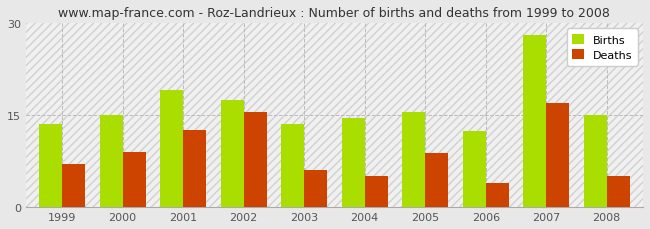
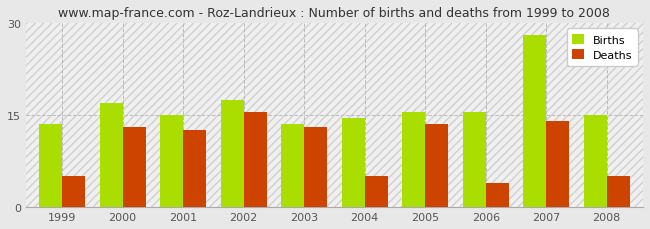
Deaths/1999: 7.0 -> 5.0
Births/2000: 15.0 -> 17.0
Deaths/2000: 9.0 -> 13.0
Births/2001: 19.0 -> 15.0
Deaths/2003: 6.0 -> 13.0
Deaths/2005: 8.8 -> 13.5
Births/2006: 12.4 -> 15.5
Deaths/2007: 17.0 -> 14.0
